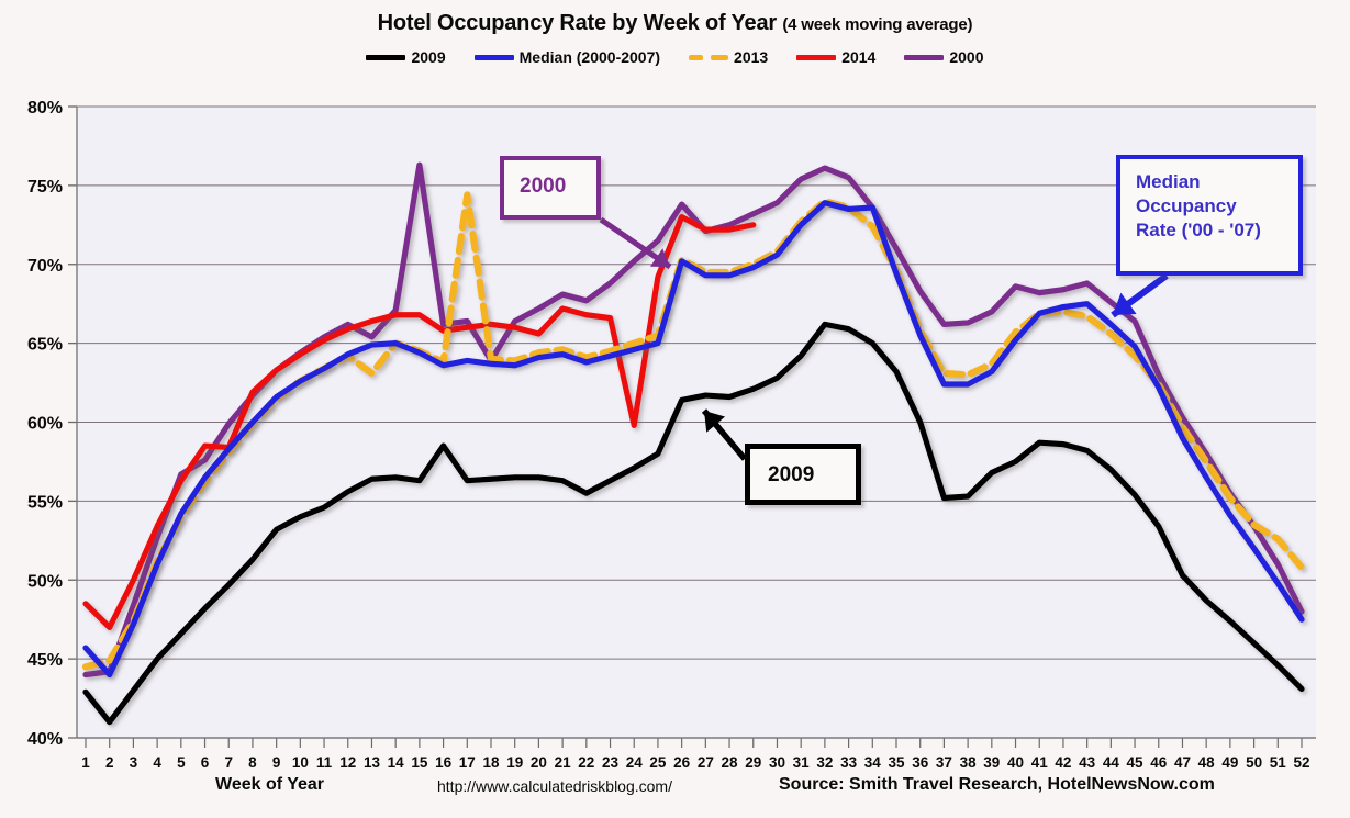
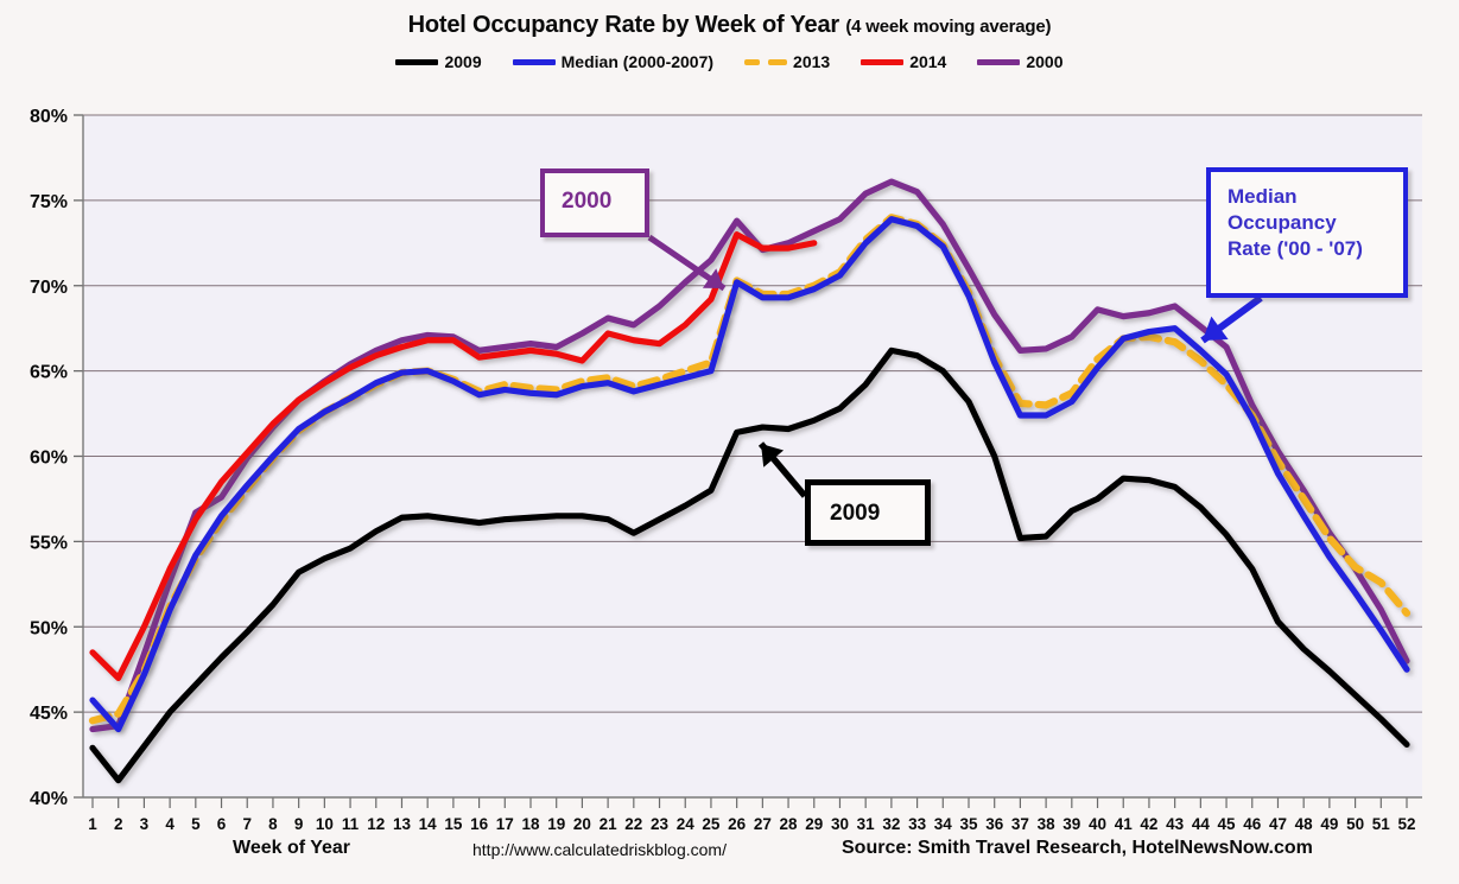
2014/7: 58.4% -> 60.2%
2013/13: 63.1% -> 64.9%
2000/13: 65.4% -> 66.8%
2000/15: 76.3% -> 67.0%
2009/16: 58.5% -> 56.1%
2013/17: 74.4% -> 64.2%
2000/18: 63.9% -> 66.6%
2014/24: 59.8% -> 67.7%
Median (2000-2007)/34: 73.6% -> 72.3%
